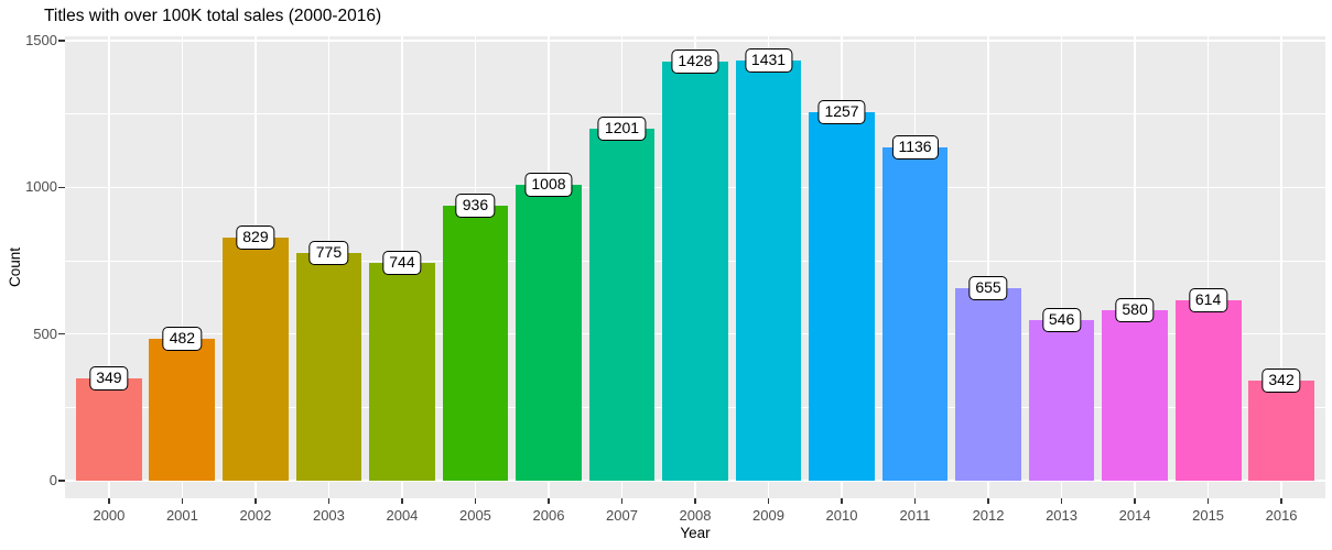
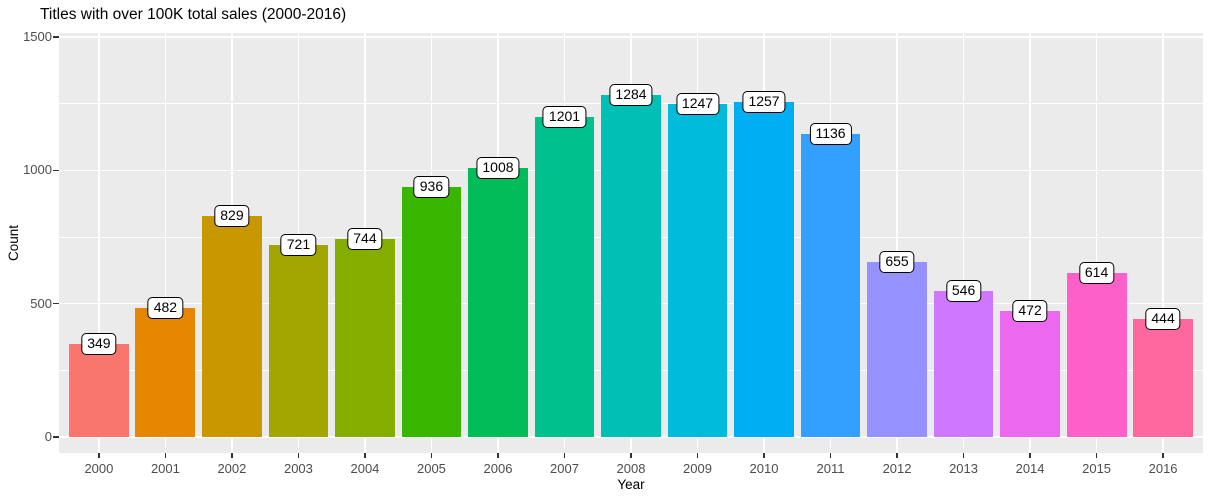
2003: 775 -> 721
2008: 1428 -> 1284
2009: 1431 -> 1247
2014: 580 -> 472
2016: 342 -> 444
